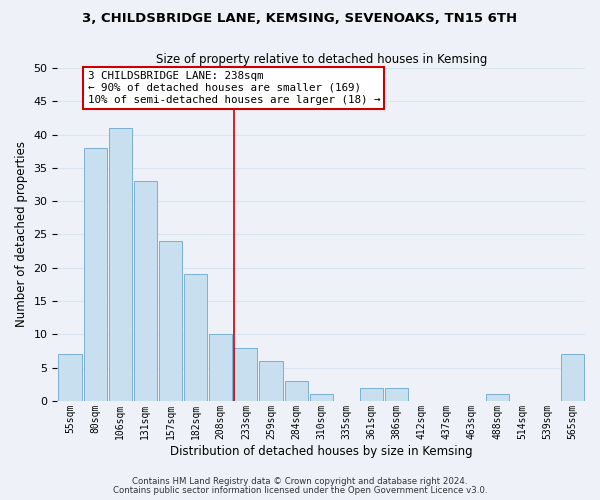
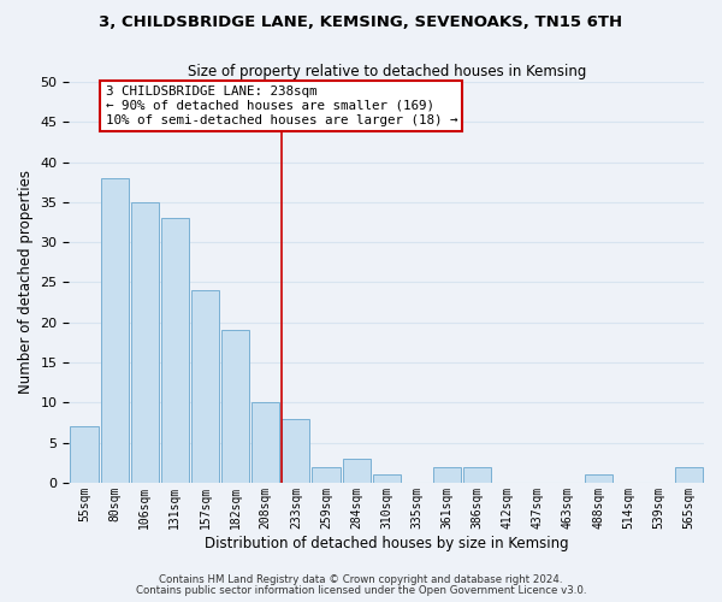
106sqm: 41 -> 35
259sqm: 6 -> 2
565sqm: 7 -> 2
